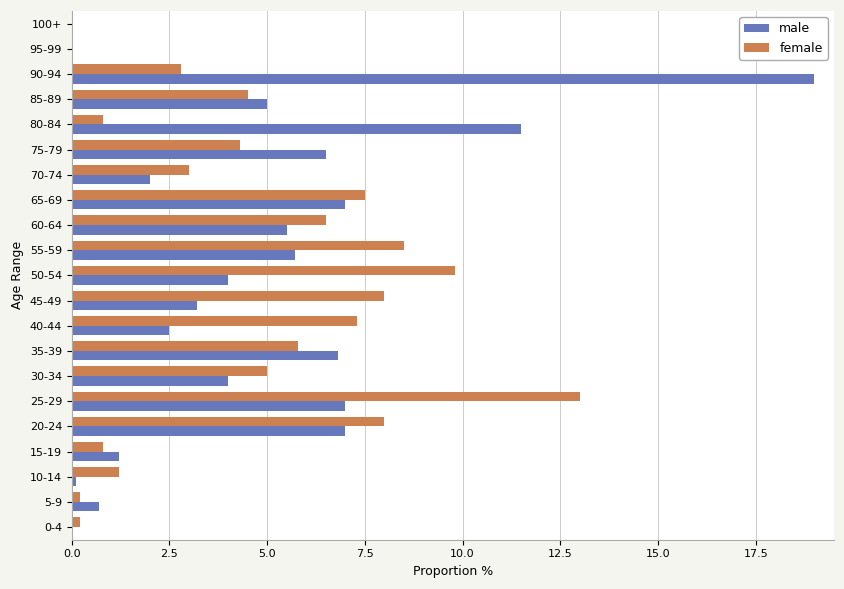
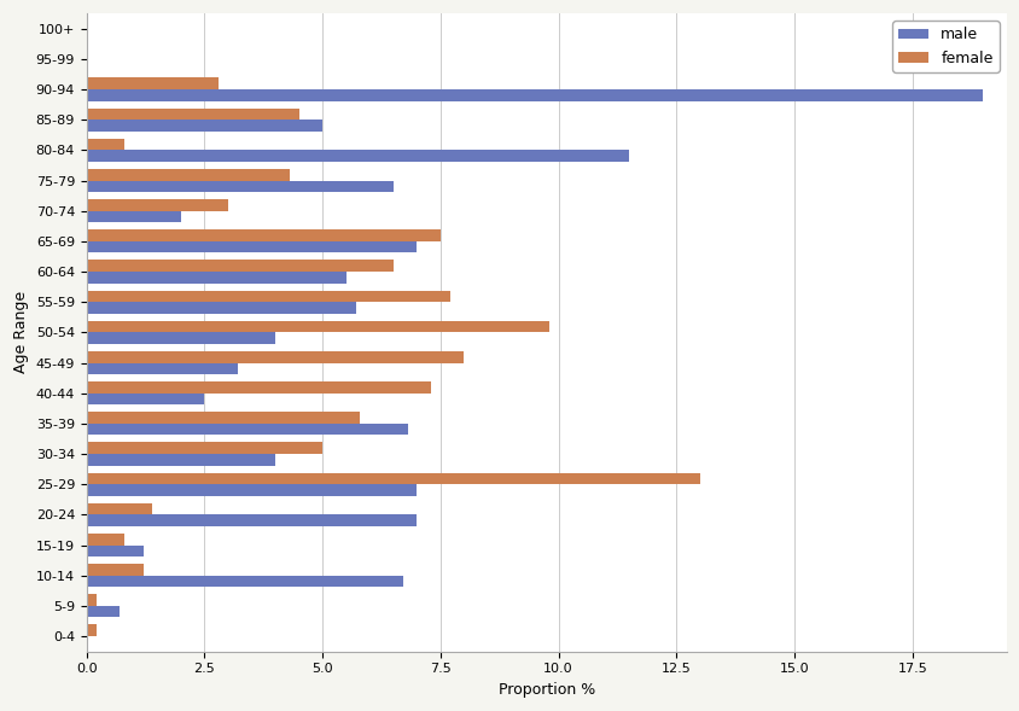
female/55-59: 8.5 -> 7.7
female/20-24: 8.0 -> 1.4
male/10-14: 0.1 -> 6.7
